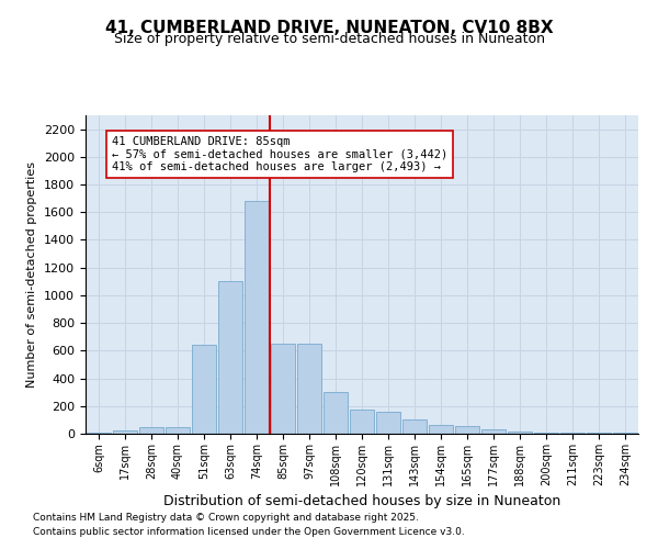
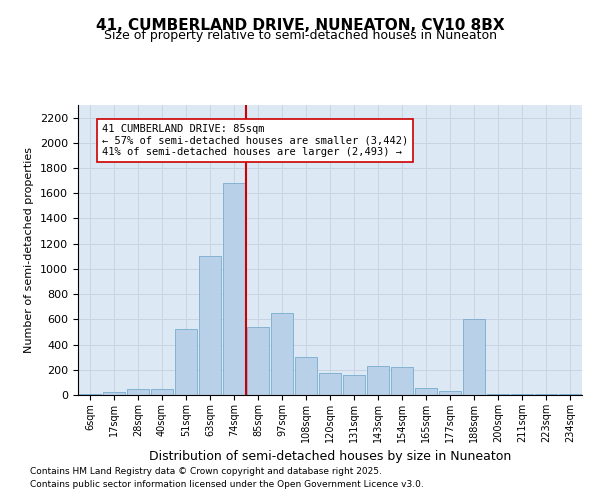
51sqm: 640 -> 520
85sqm: 650 -> 540
143sqm: 100 -> 230
154sqm: 60 -> 220
188sqm: 20 -> 600
